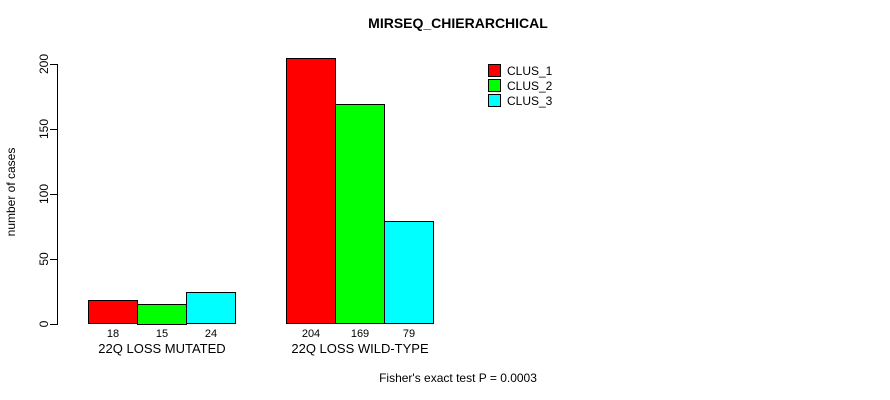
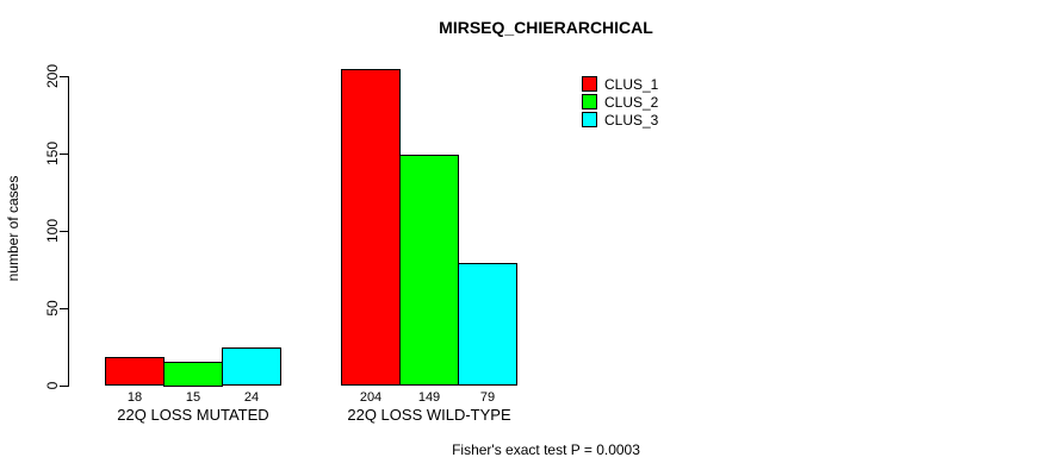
CLUS_2/22Q LOSS WILD-TYPE: 169 -> 149
